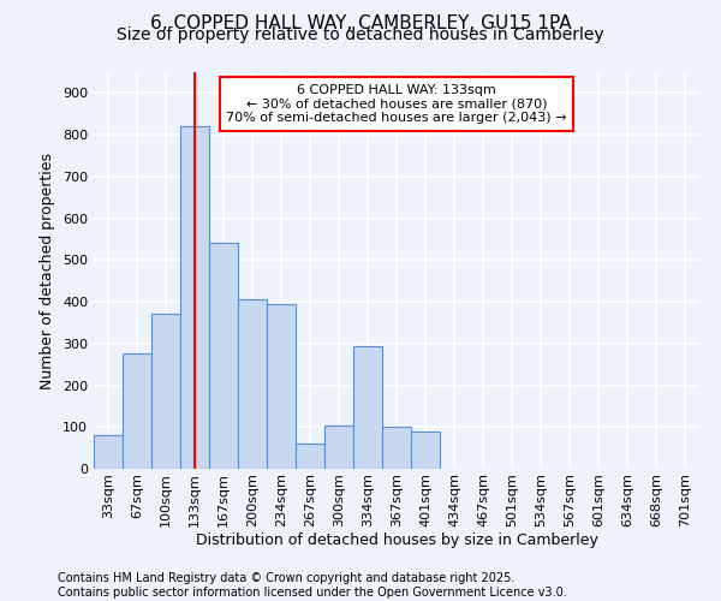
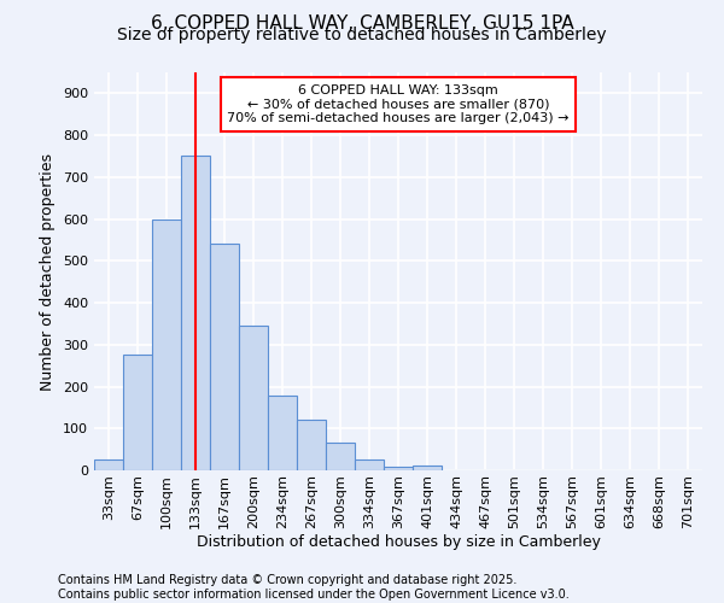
33sqm: 80 -> 25
100sqm: 370 -> 600
133sqm: 820 -> 750
200sqm: 405 -> 345
234sqm: 395 -> 178
267sqm: 60 -> 120
300sqm: 105 -> 65
334sqm: 295 -> 25
367sqm: 100 -> 10
401sqm: 90 -> 12
